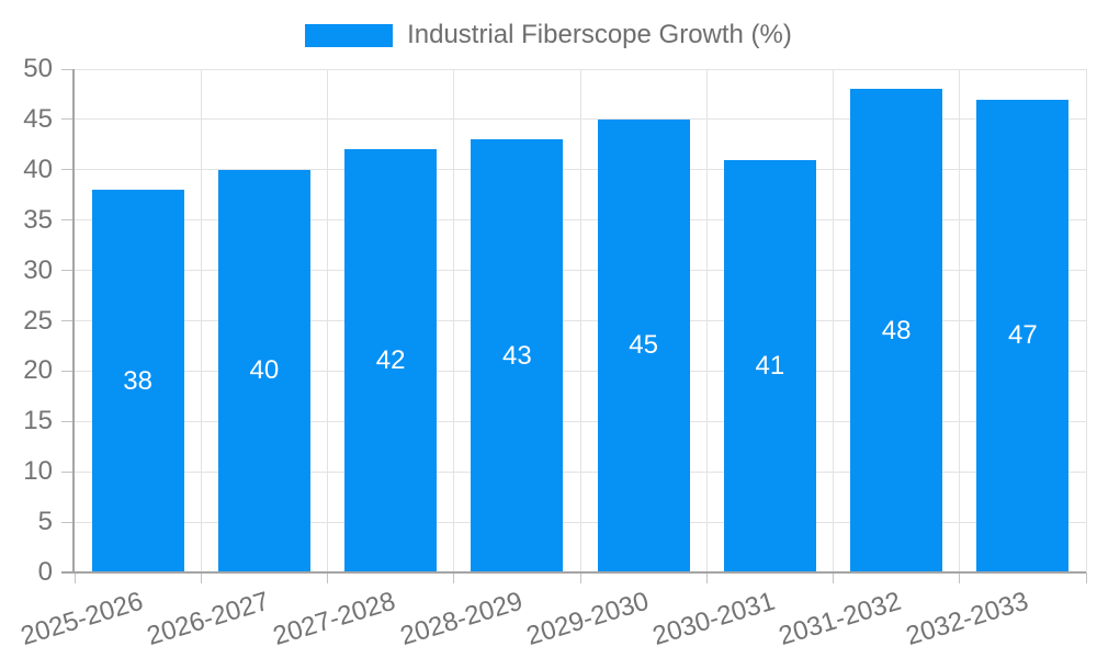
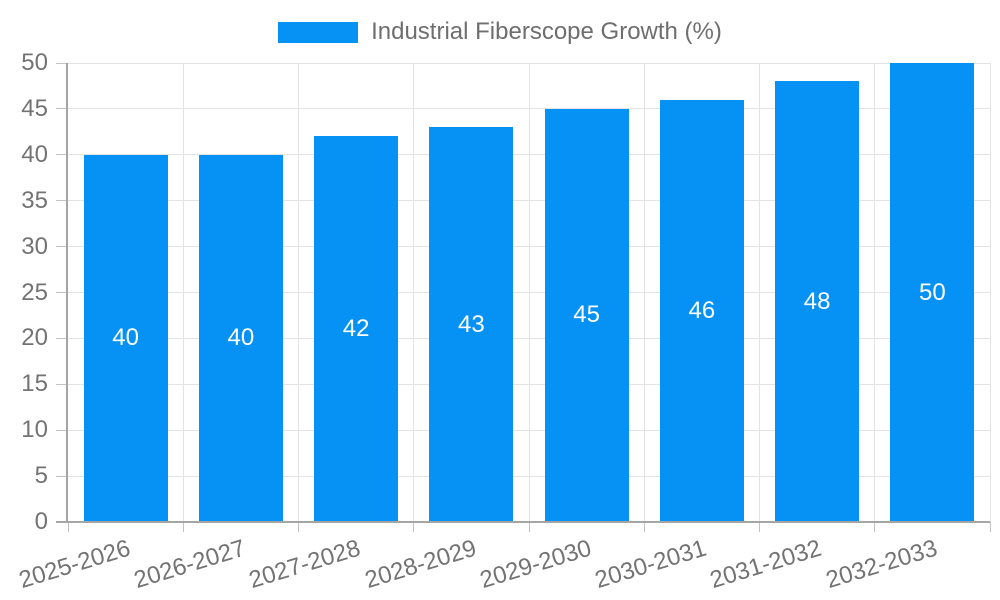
2025-2026: 38 -> 40
2030-2031: 41 -> 46
2032-2033: 47 -> 50
